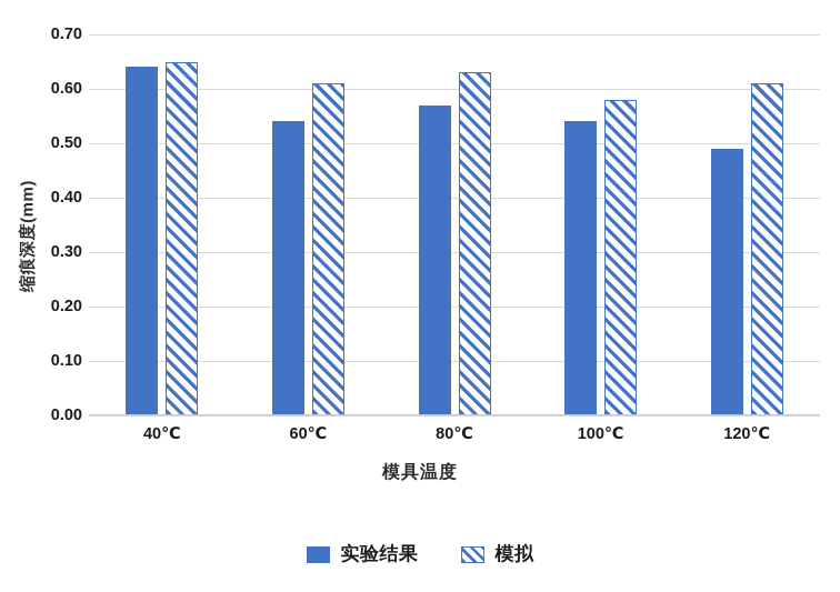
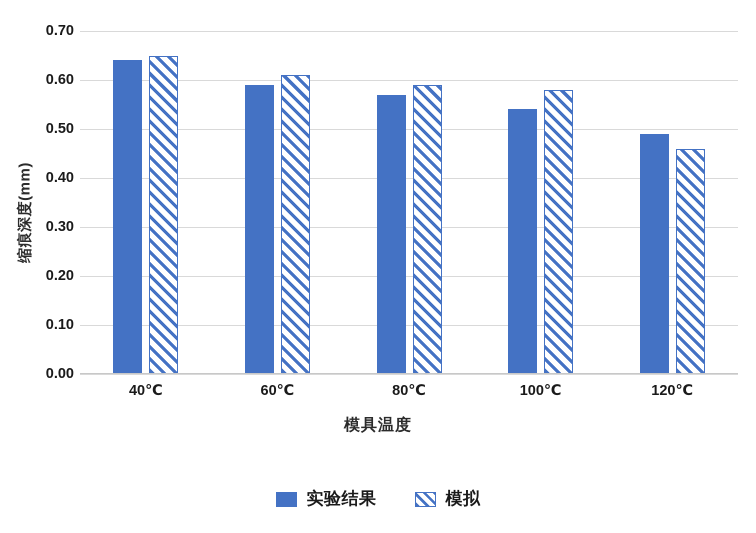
实验结果/60℃: 0.54 -> 0.59
模拟/80℃: 0.63 -> 0.59
模拟/120℃: 0.61 -> 0.46
